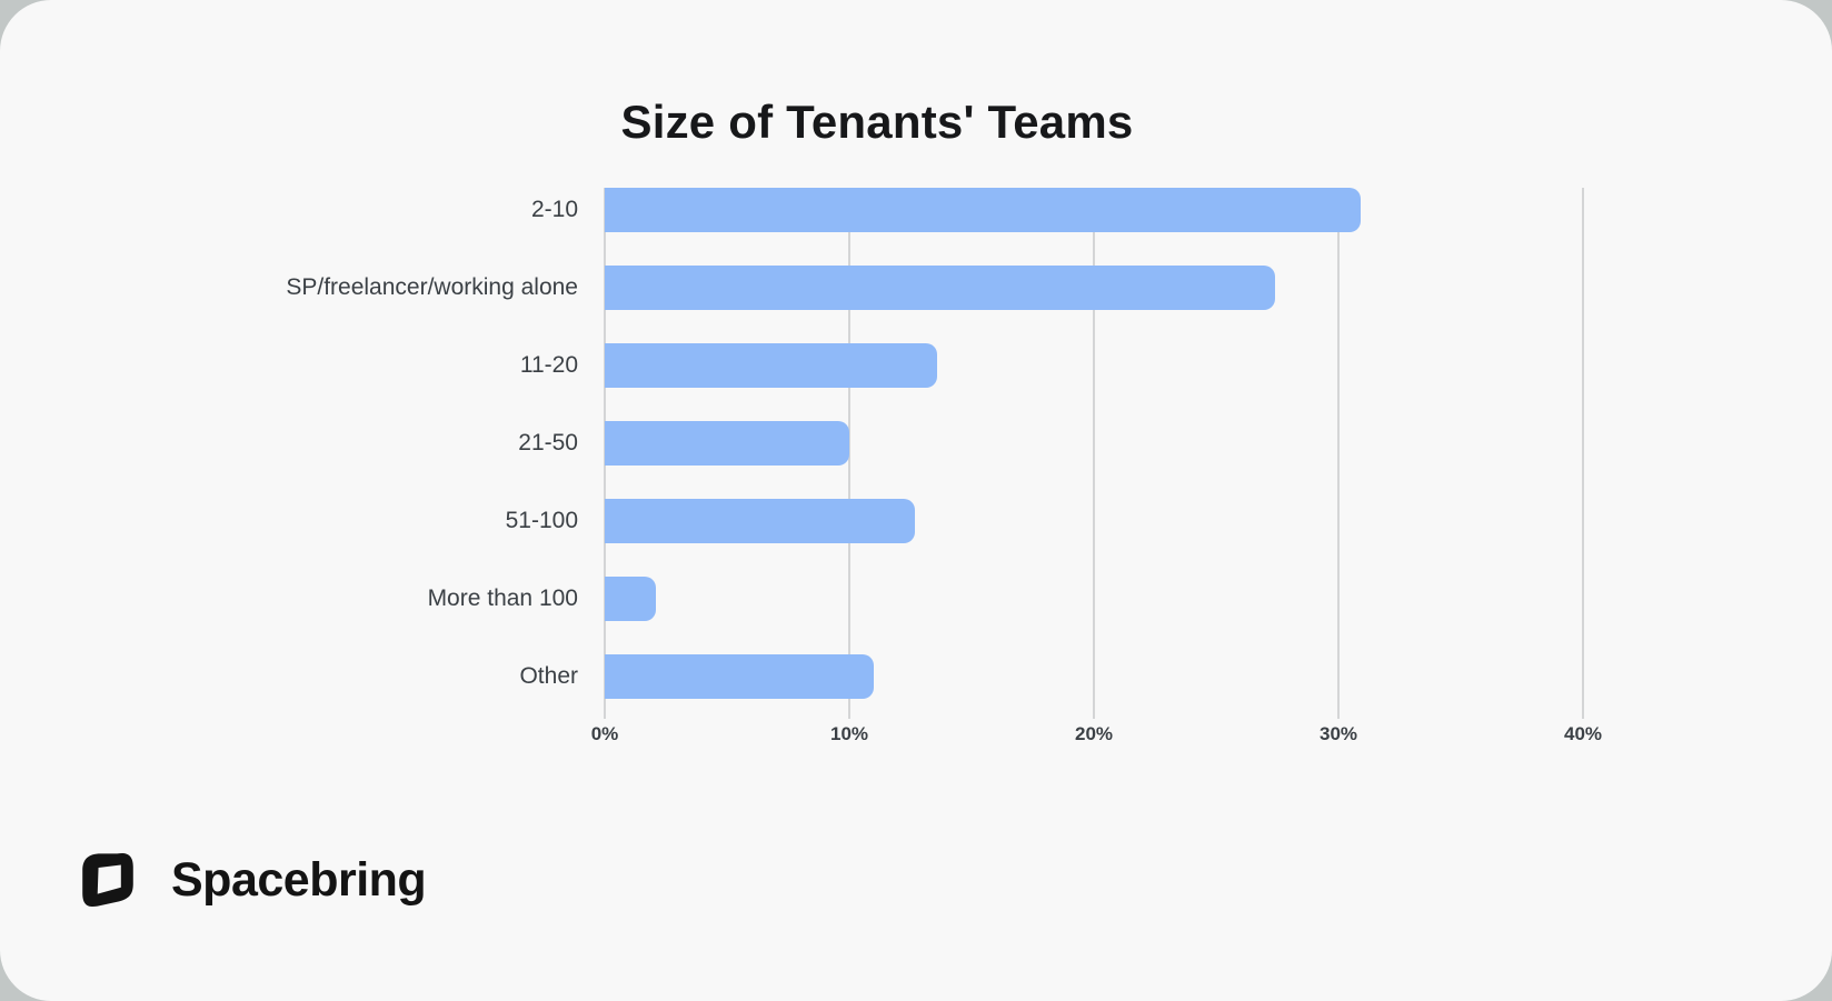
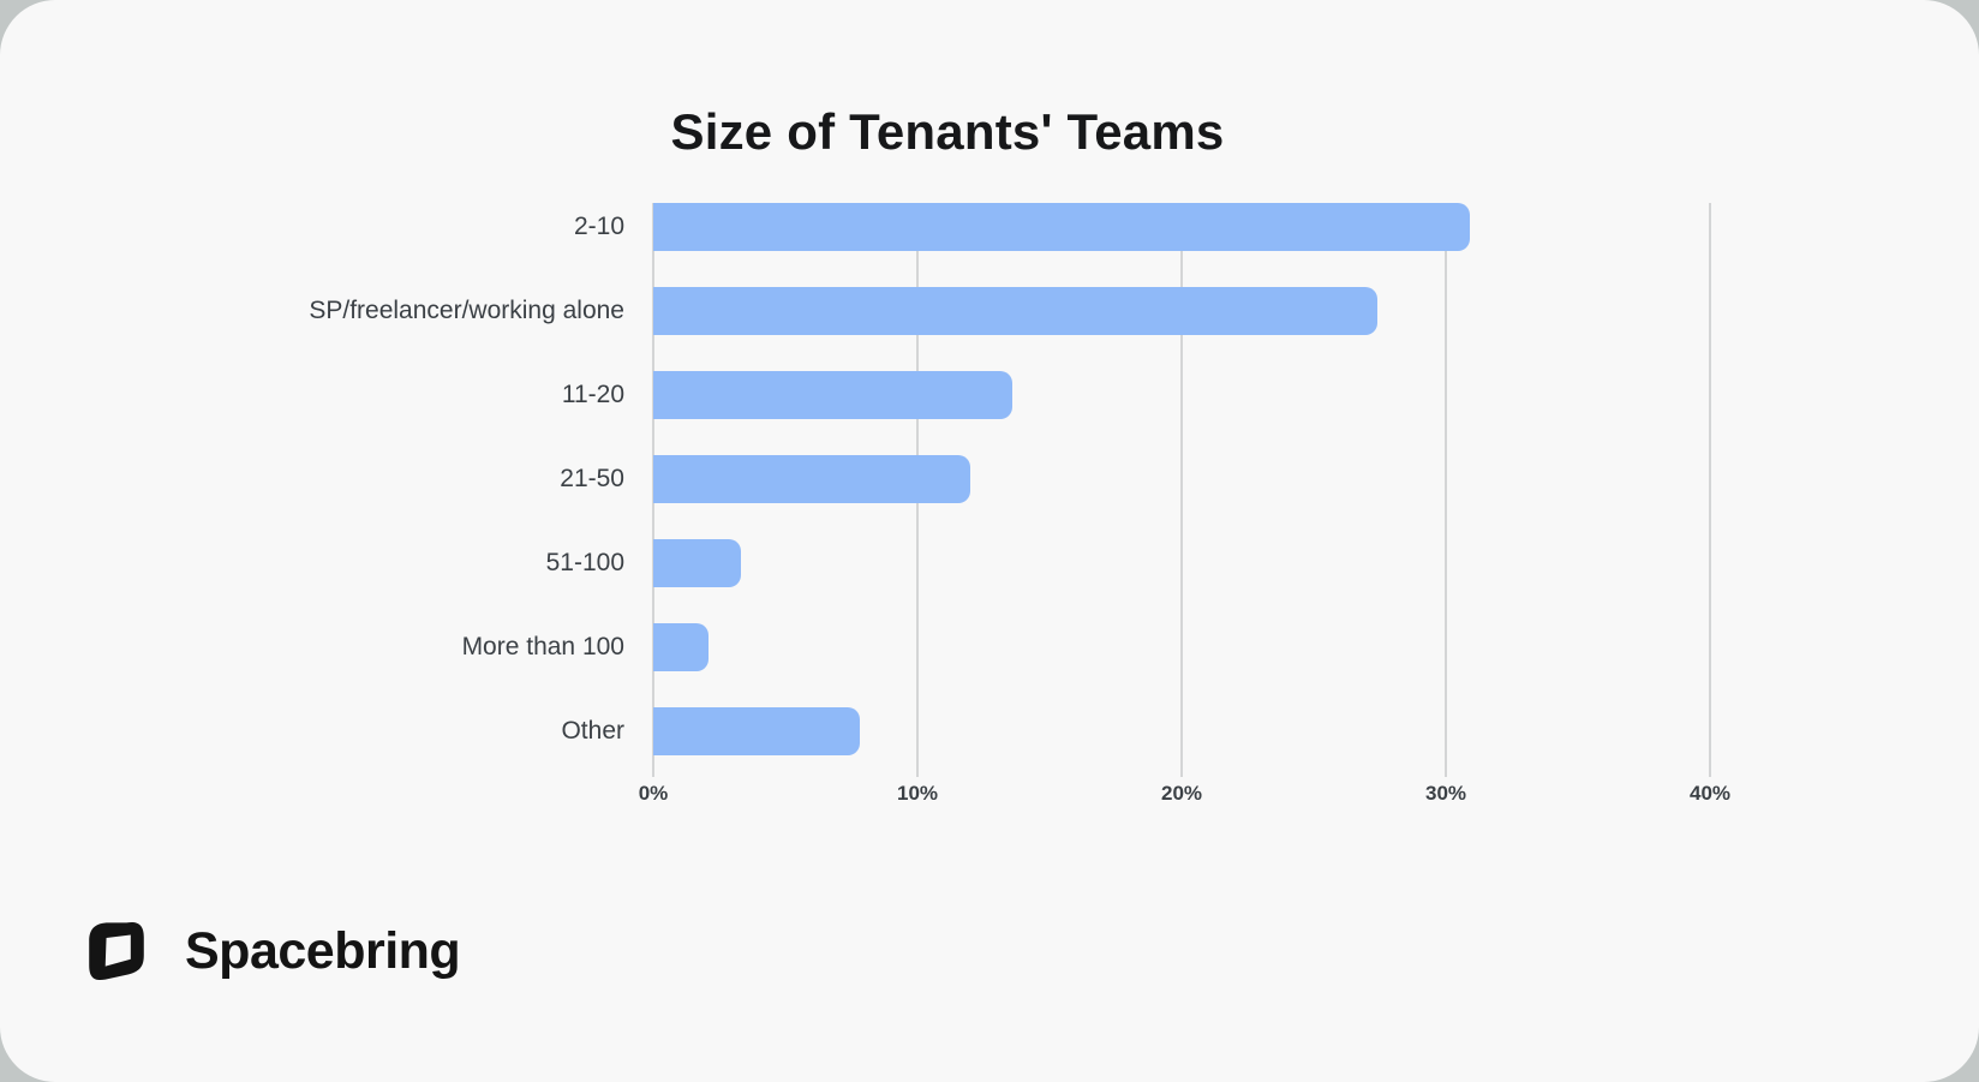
21-50: 10.0% -> 12.0%
51-100: 12.7% -> 3.3%
Other: 11.0% -> 7.8%
